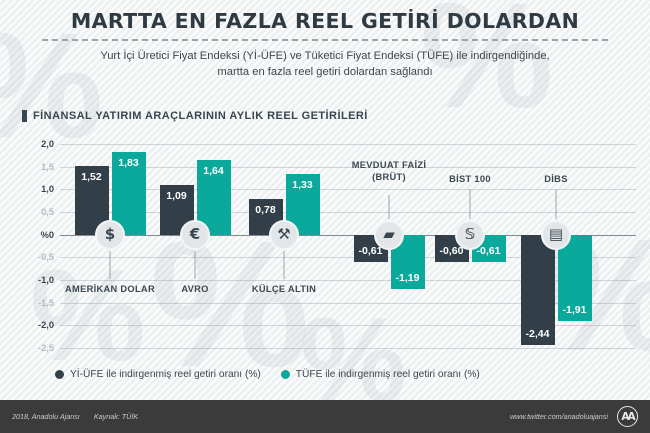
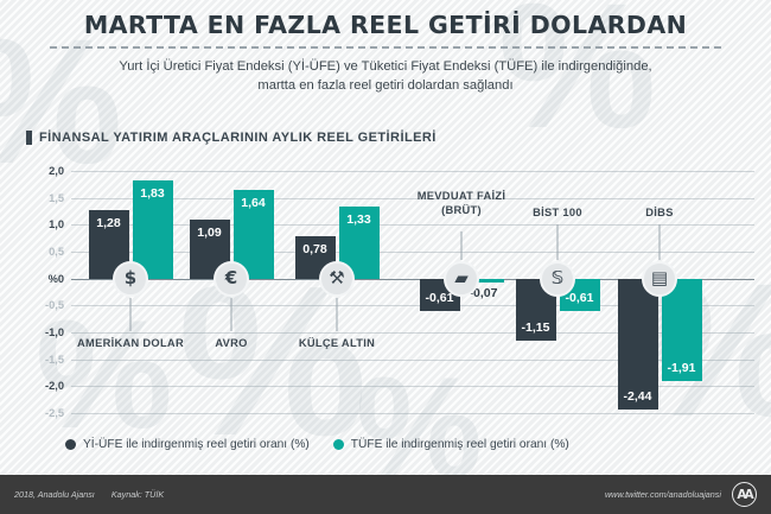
Yİ-ÜFE ile indirgenmiş reel getiri oranı (%)/AMERİKAN DOLAR: 1,52 -> 1,28
TÜFE ile indirgenmiş reel getiri oranı (%)/MEVDUAT FAİZİ (BRÜT): -1,19 -> -0,07
Yİ-ÜFE ile indirgenmiş reel getiri oranı (%)/BİST 100: -0,60 -> -1,15
